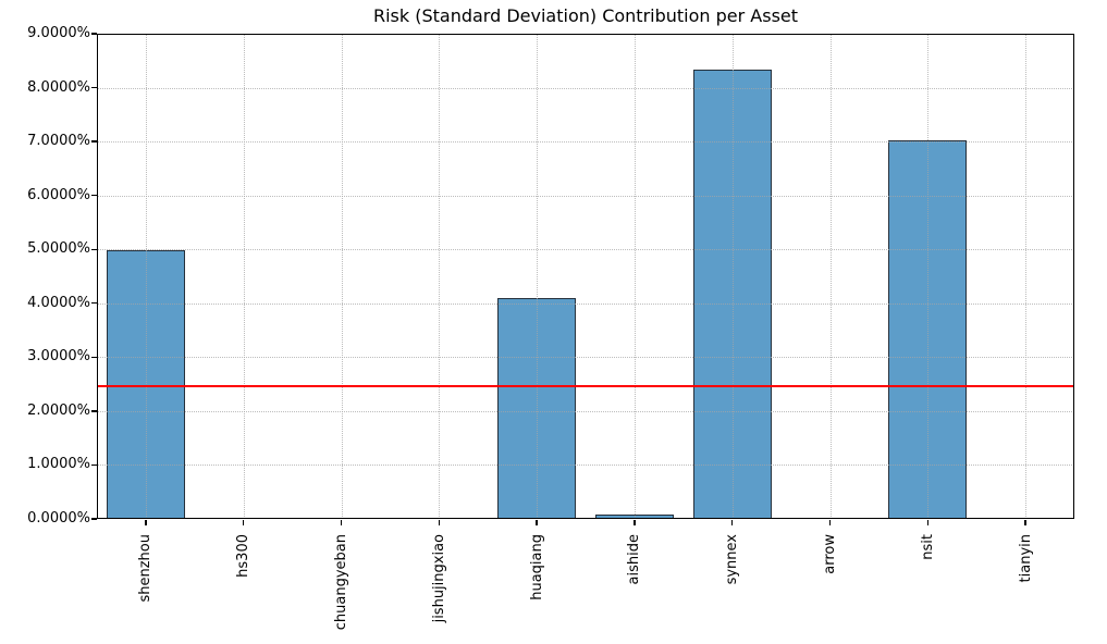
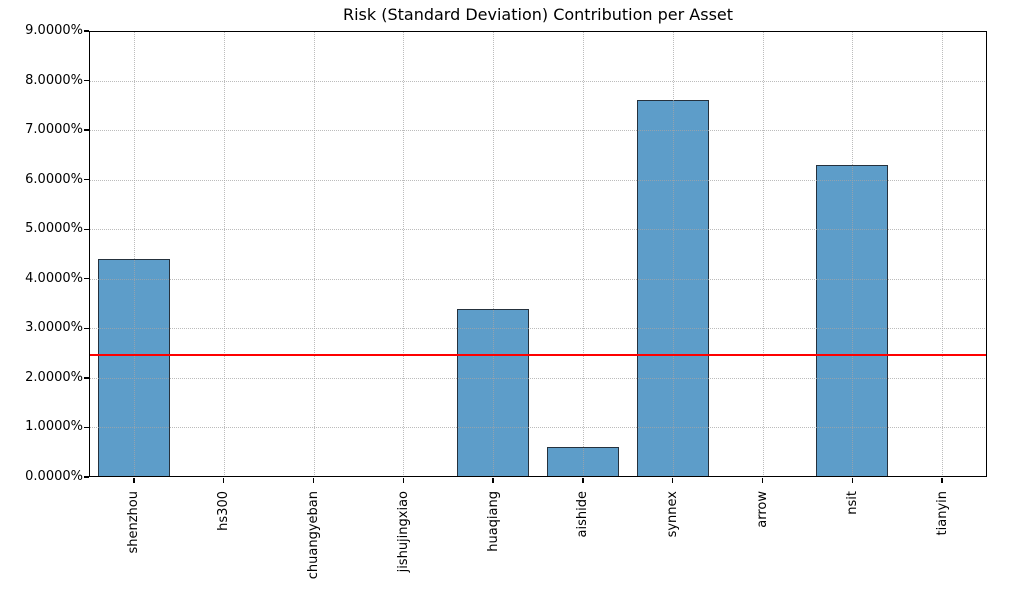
shenzhou: 5.0% -> 4.4%
huaqiang: 4.1% -> 3.4%
aishide: 0.1% -> 0.6%
synnex: 8.3% -> 7.6%
nsit: 7.0% -> 6.3%
